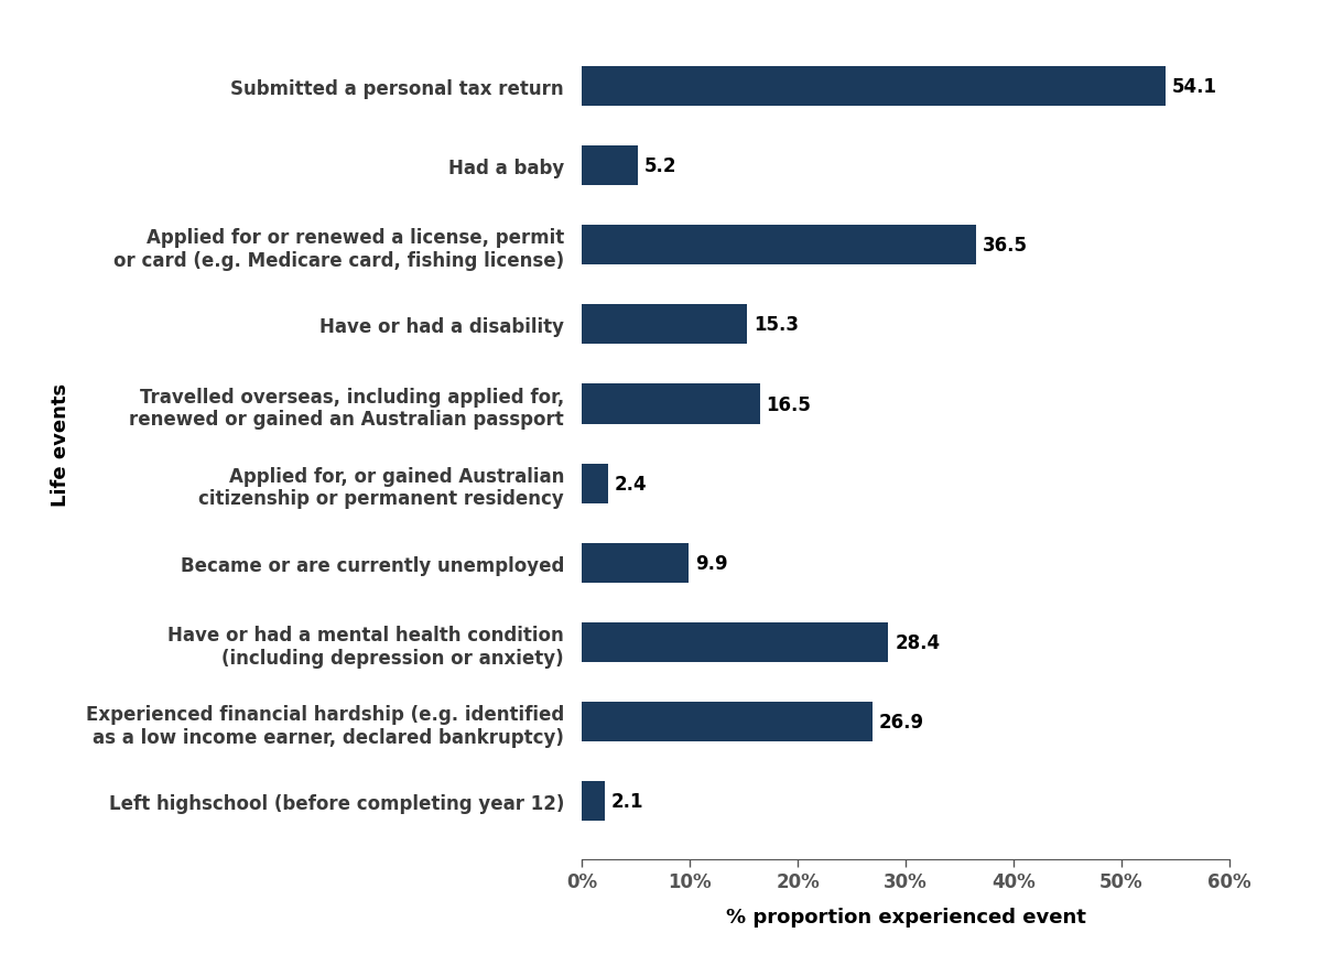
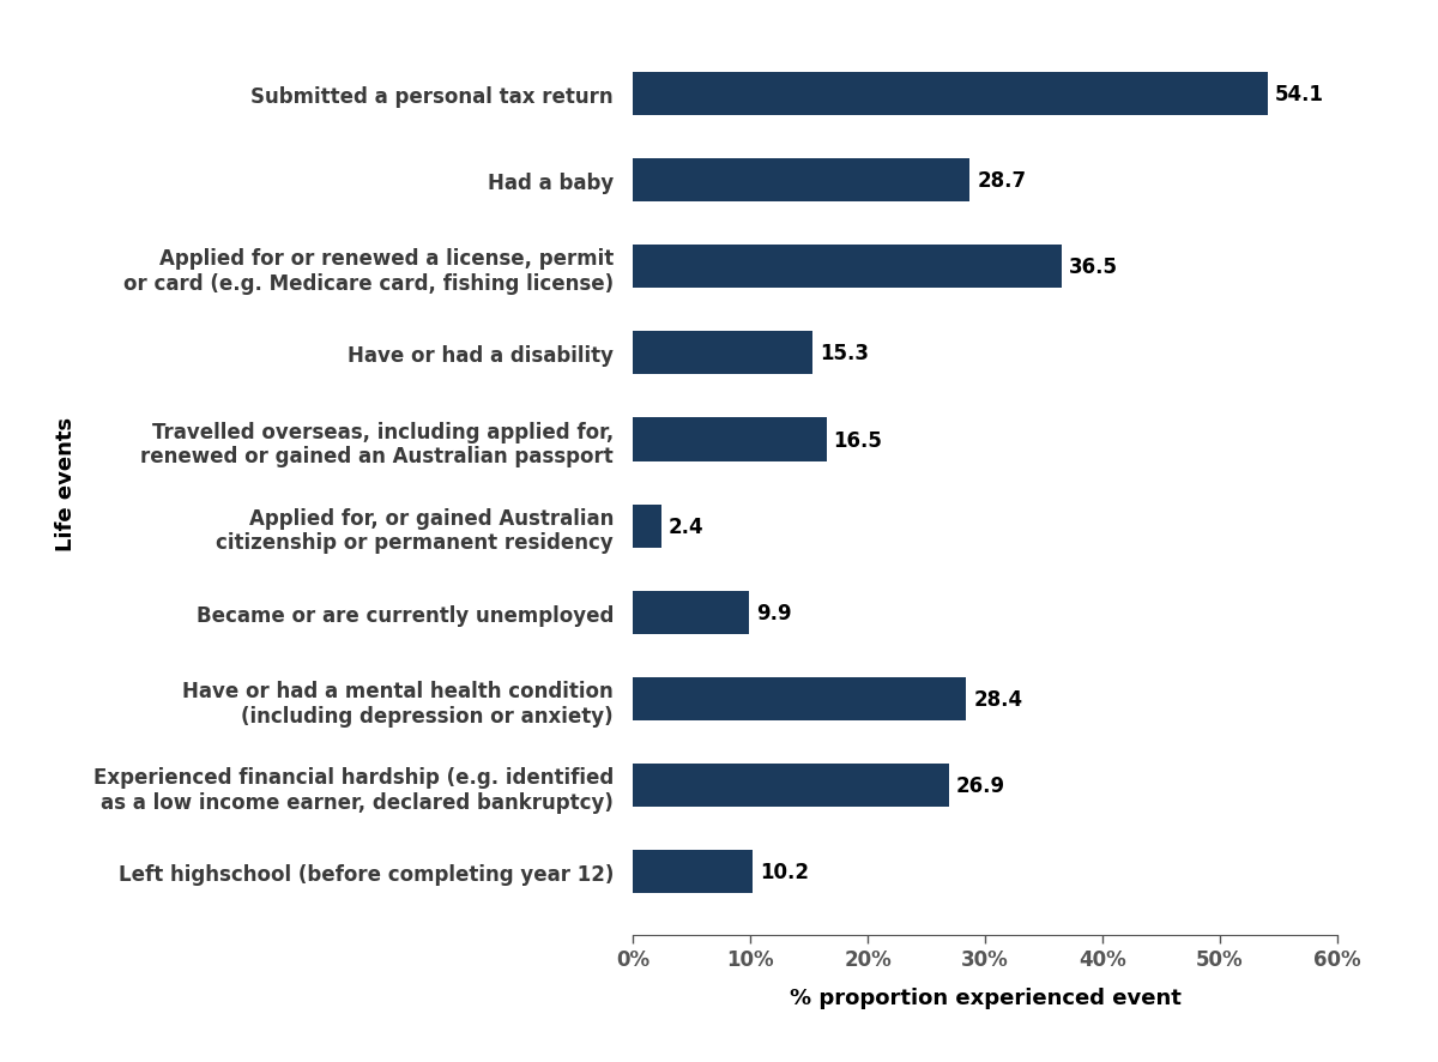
Had a baby: 5.2 -> 28.7
Left highschool (before completing year 12): 2.1 -> 10.2
